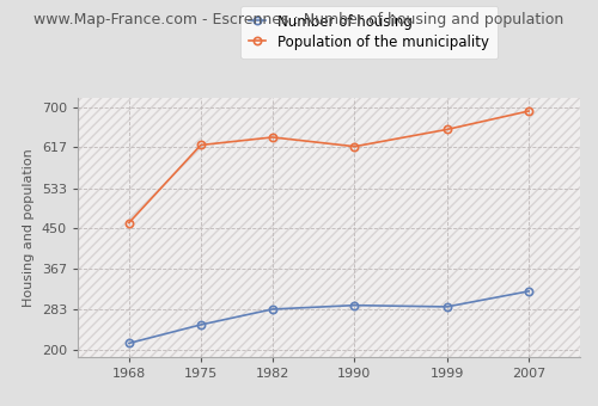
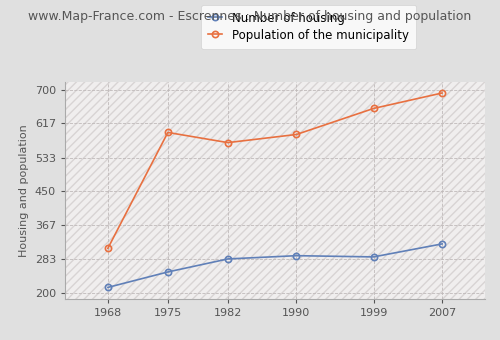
Population of the municipality/1968: 462 -> 310
Population of the municipality/1975: 622 -> 595
Population of the municipality/1982: 638 -> 570
Population of the municipality/1990: 619 -> 590
